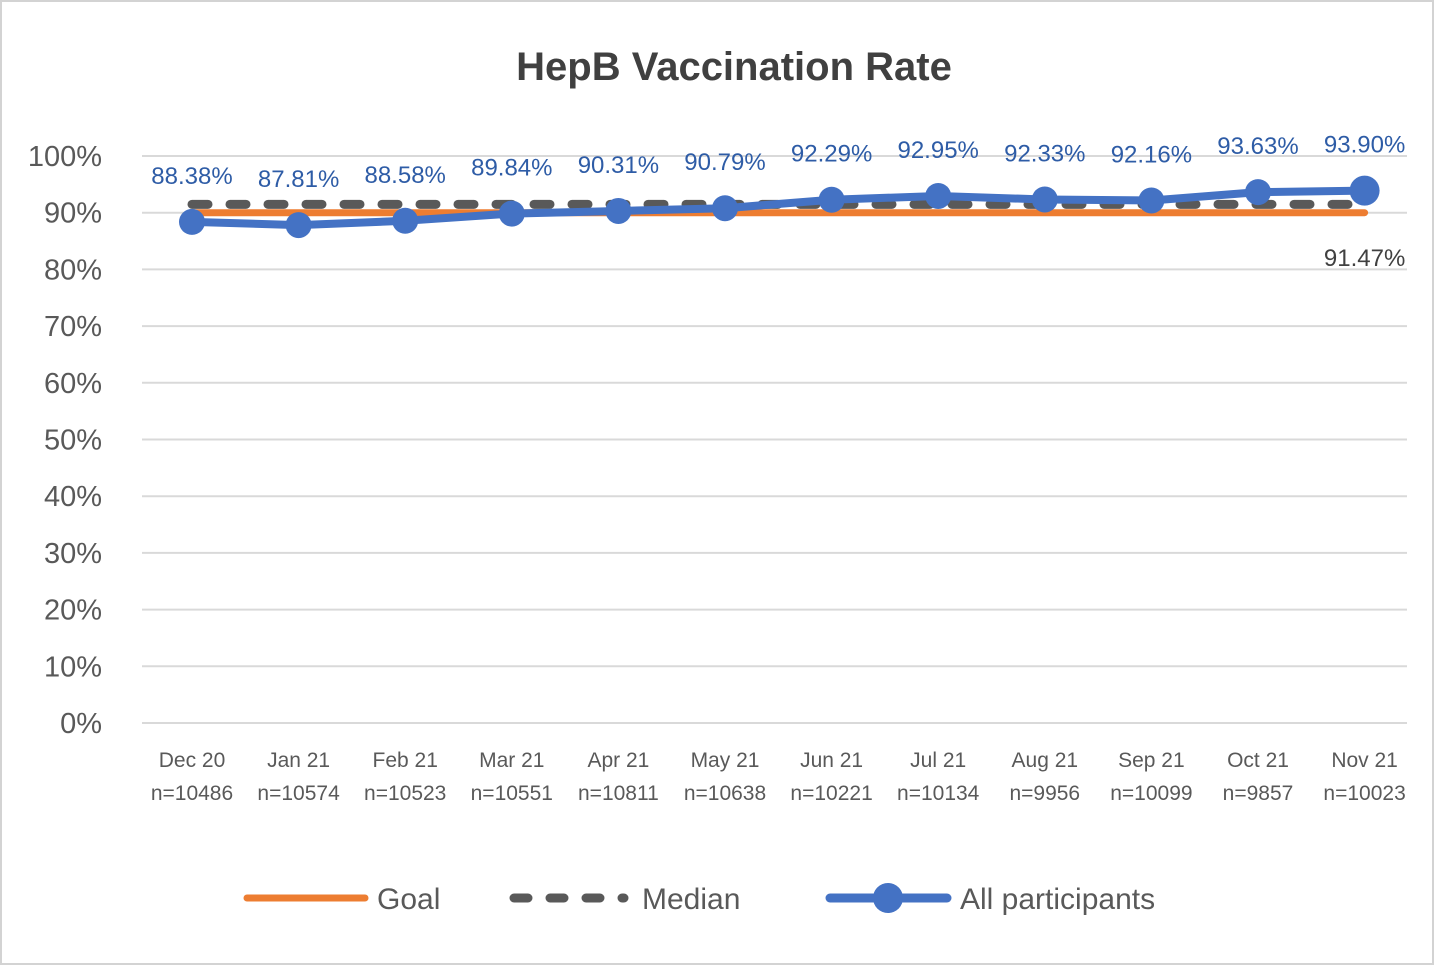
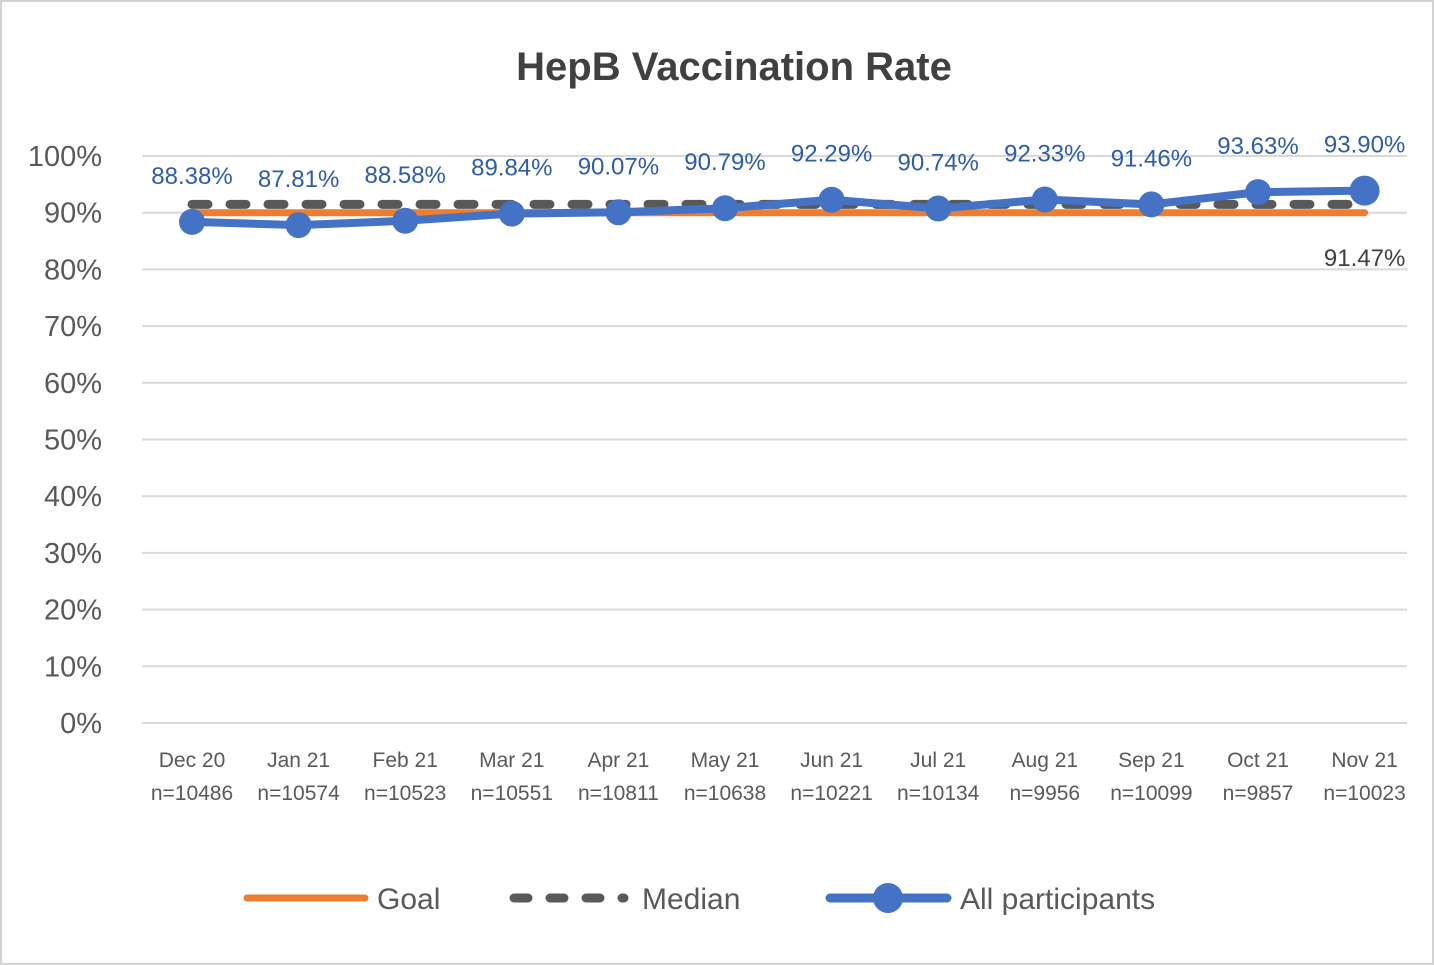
All participants/Apr 21: 90.31% -> 90.07%
All participants/Jul 21: 92.95% -> 90.74%
All participants/Sep 21: 92.16% -> 91.46%
